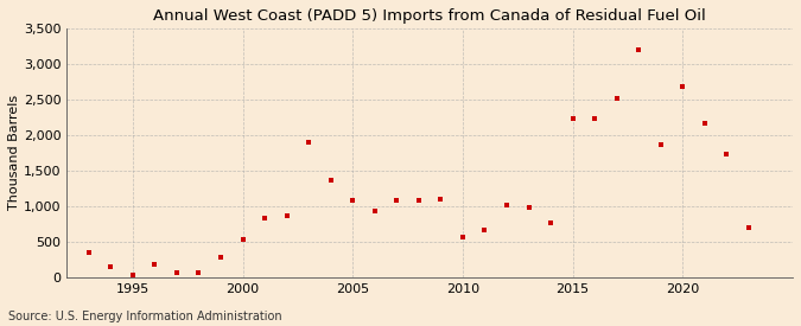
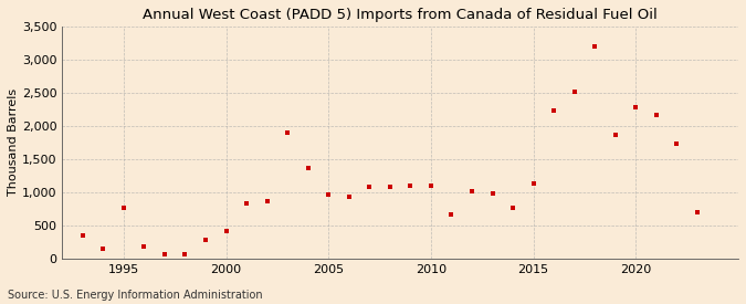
1995: 30 -> 760
2000: 530 -> 420
2005: 1,090 -> 960
2010: 570 -> 1,100
2015: 2,240 -> 1,140
2020: 2,680 -> 2,280
